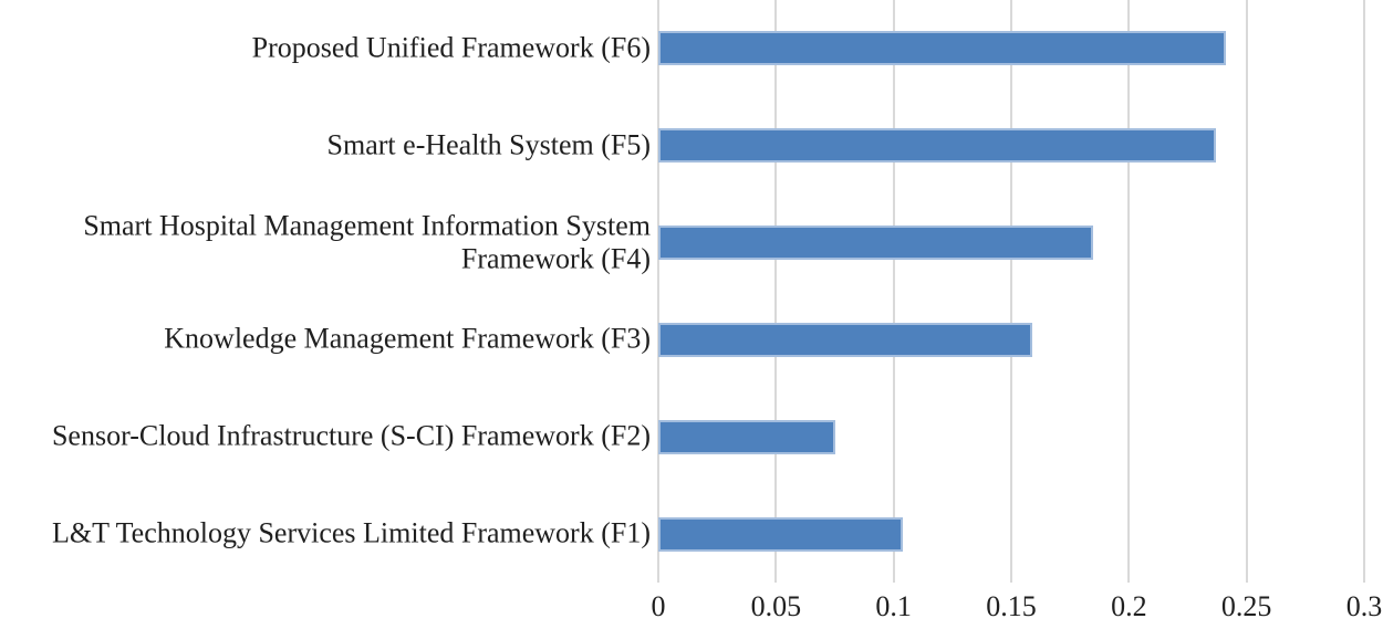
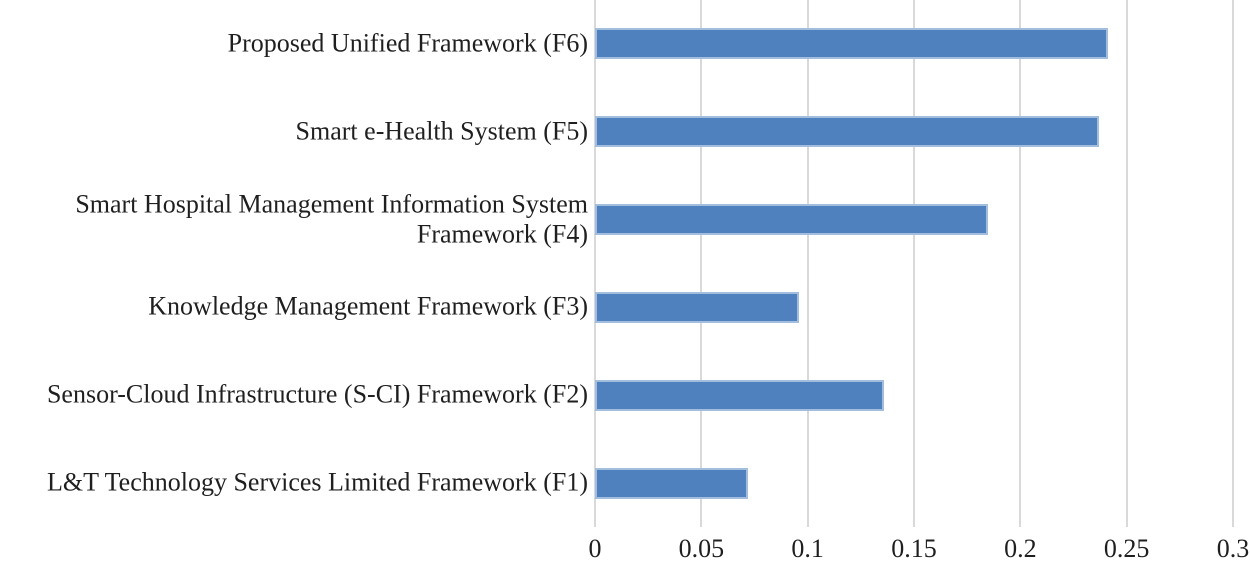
Knowledge Management Framework (F3): 0.159 -> 0.096
Sensor-Cloud Infrastructure (S-CI) Framework (F2): 0.075 -> 0.136
L&T Technology Services Limited Framework (F1): 0.104 -> 0.072
